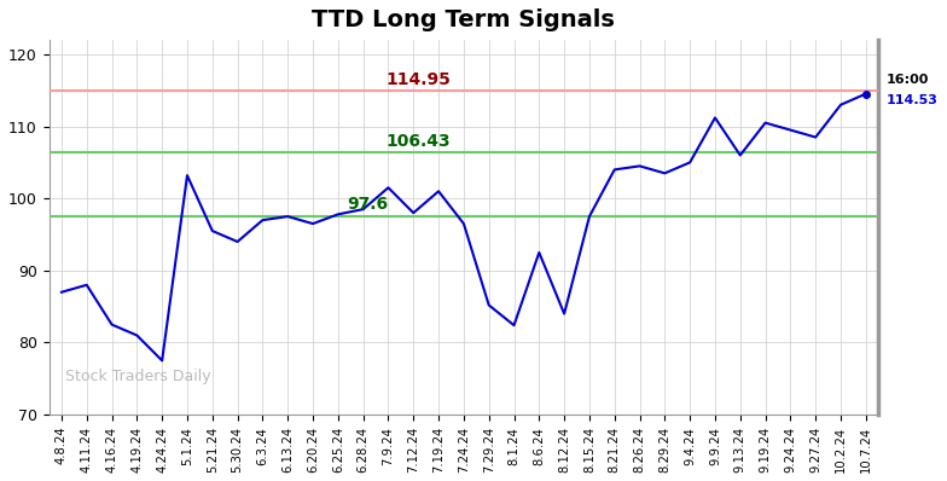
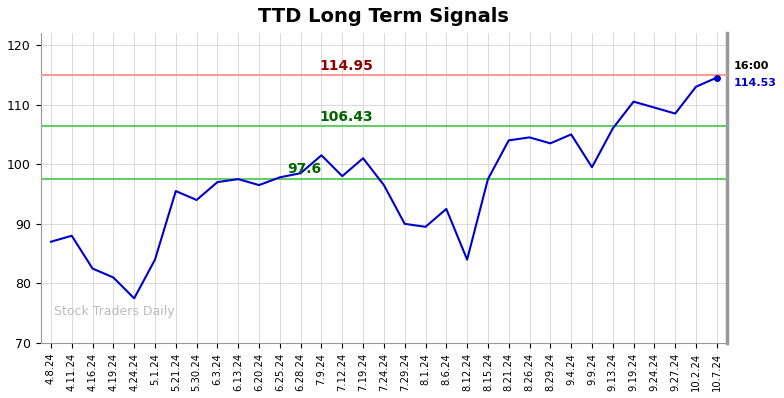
5.1.24: 103.2 -> 84.0
7.29.24: 85.2 -> 90.0
8.1.24: 82.4 -> 89.5
9.9.24: 111.2 -> 99.5
